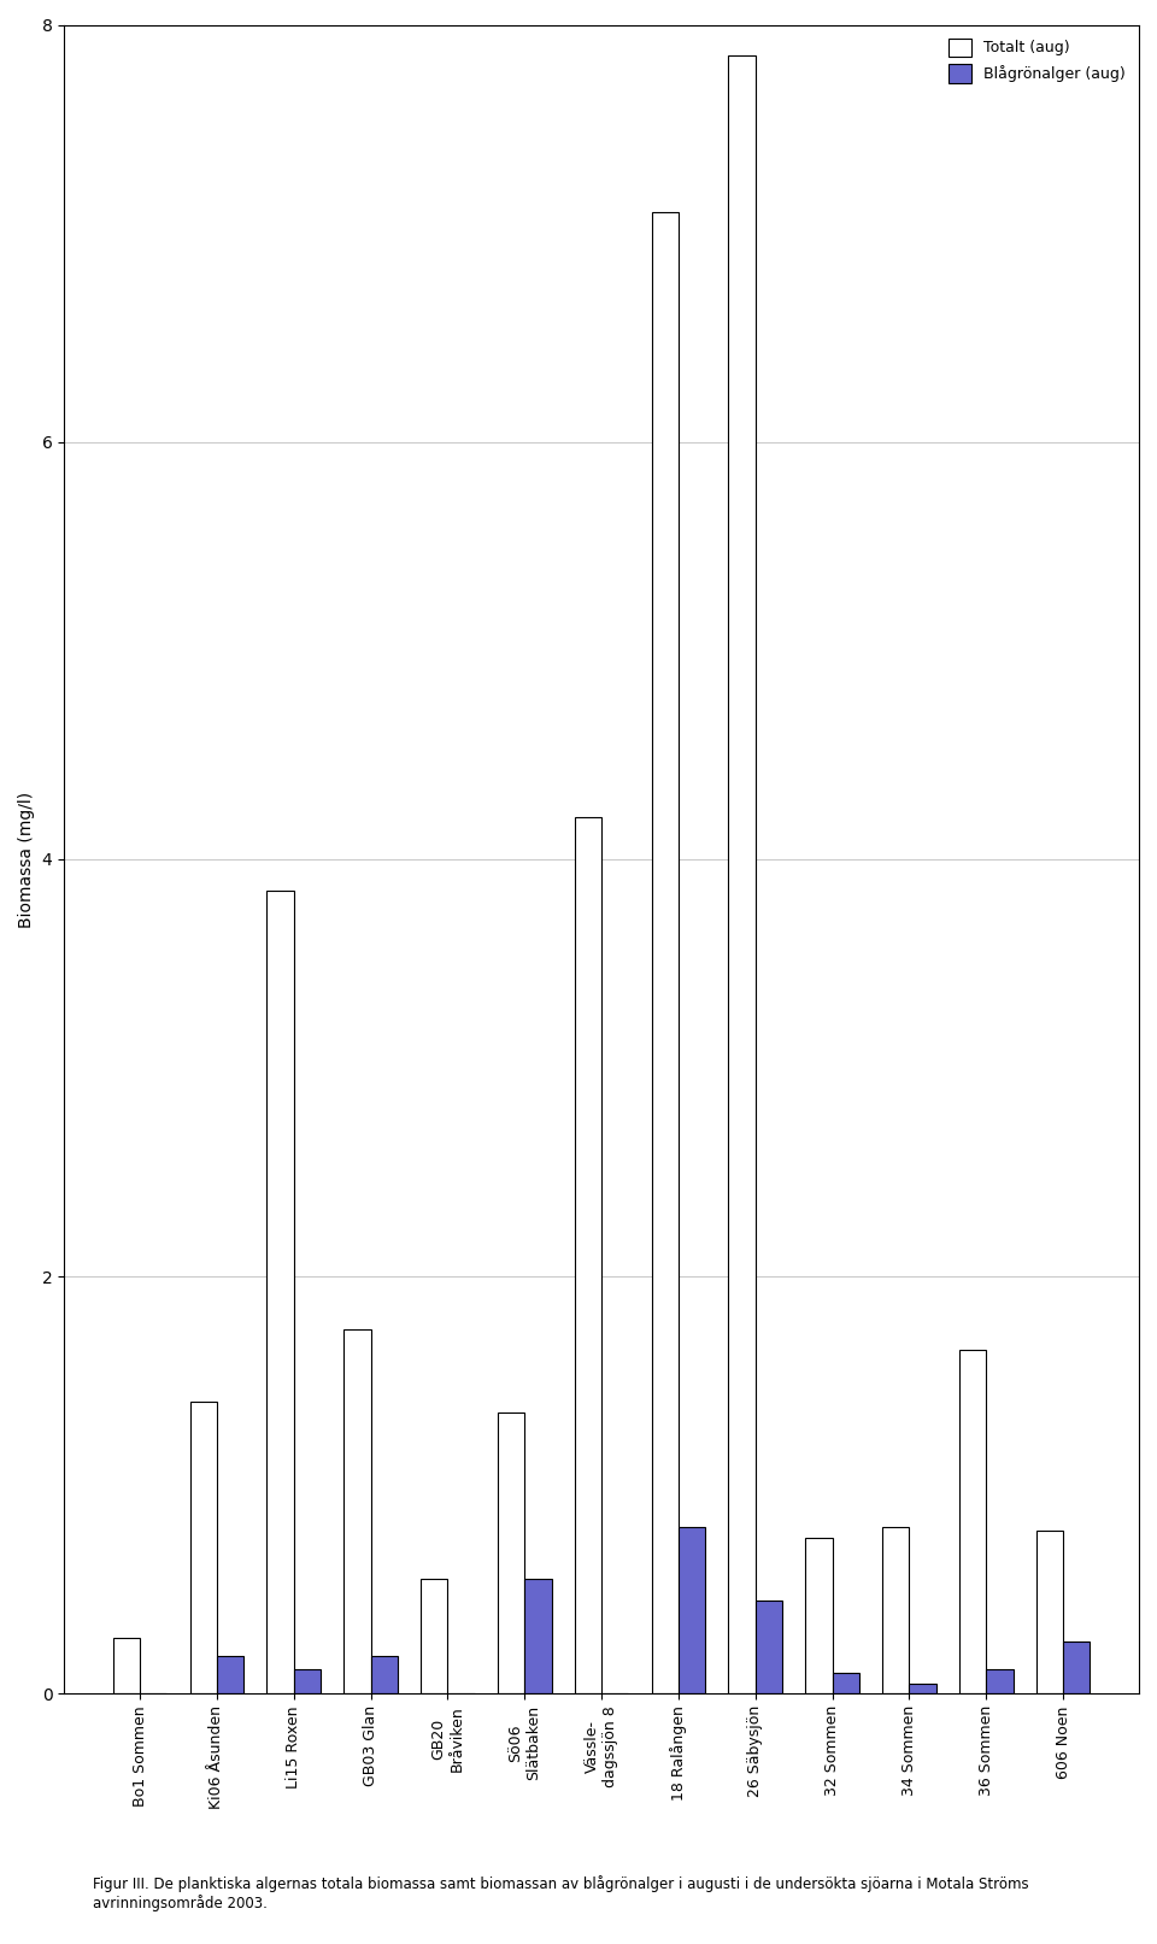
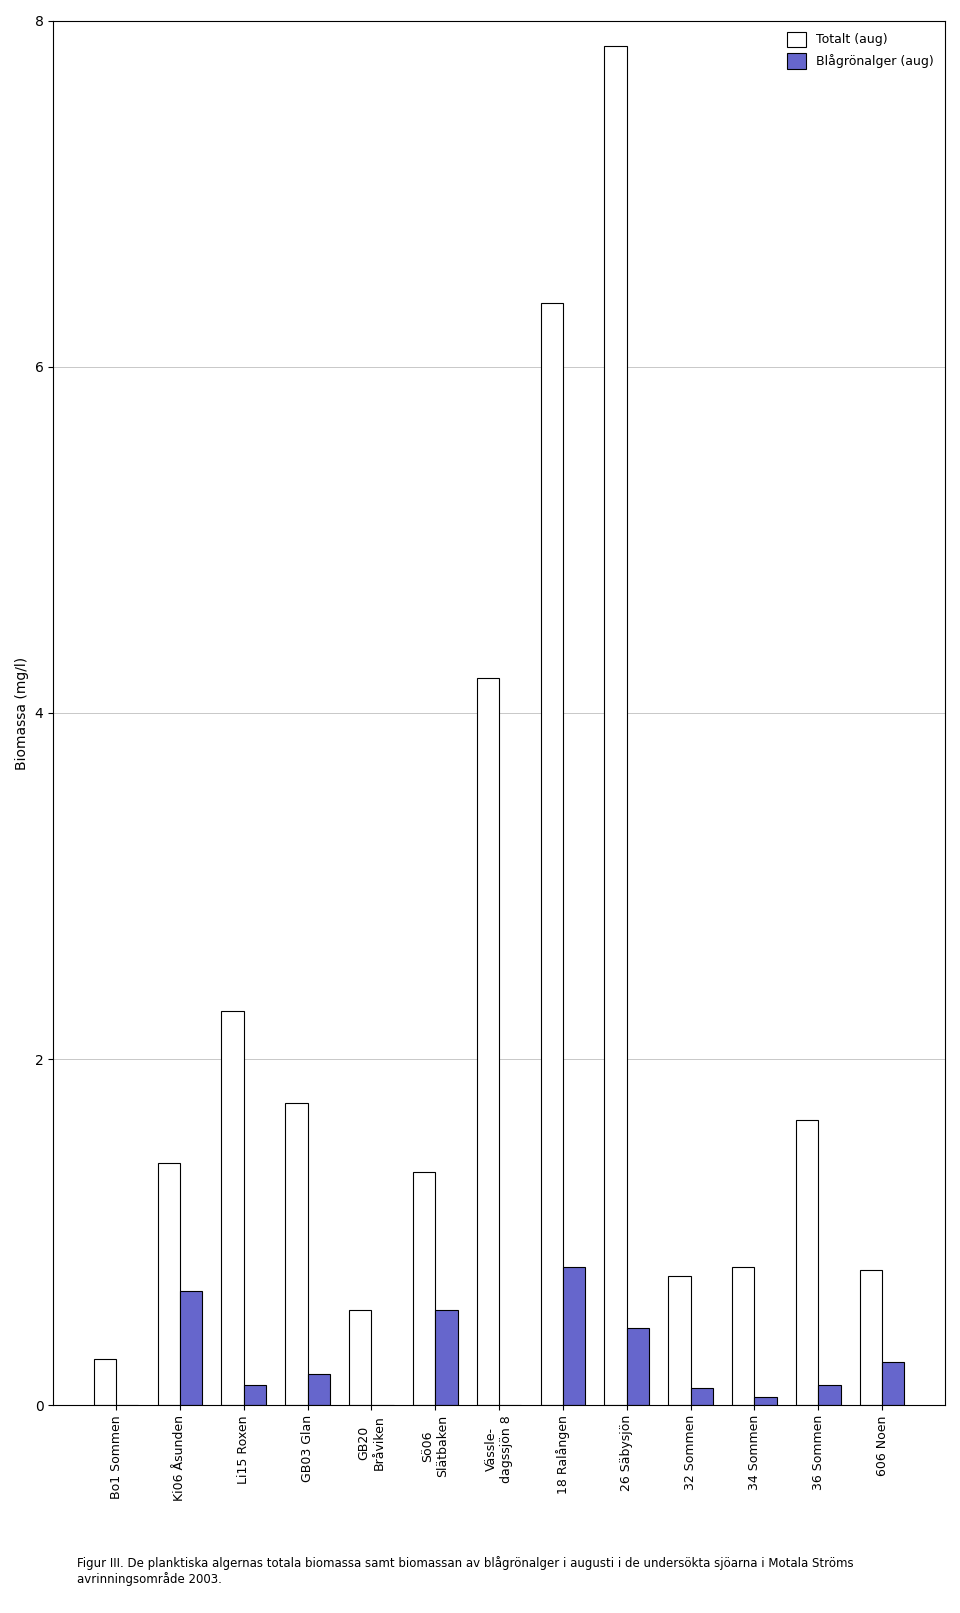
Blågrönalger (aug)/Ki06 Åsunden: 0.18 -> 0.66
Totalt (aug)/Li15 Roxen: 3.85 -> 2.28
Totalt (aug)/18 Ralången: 7.10 -> 6.37
